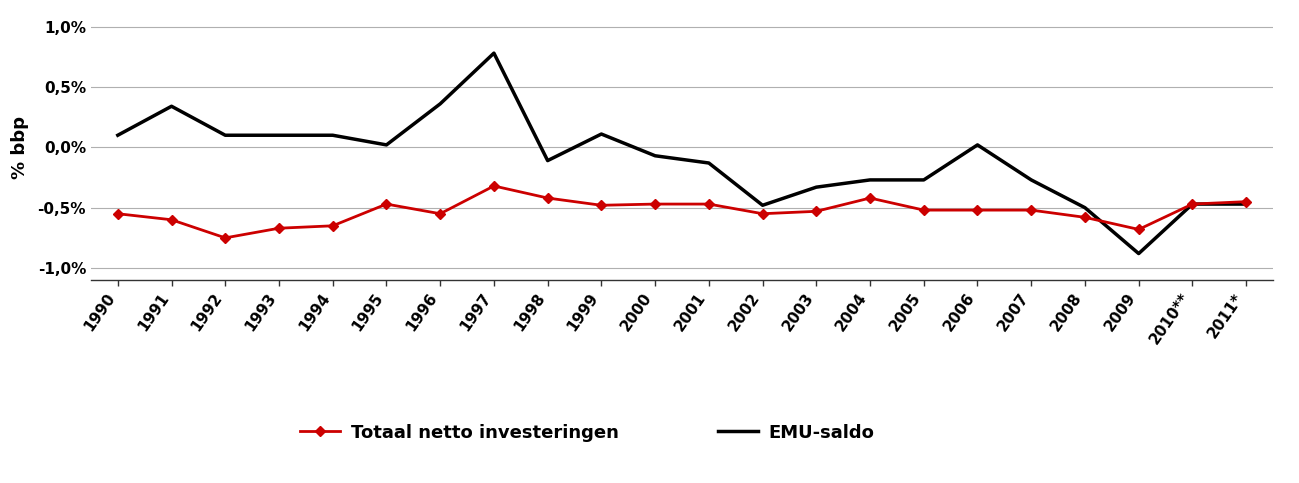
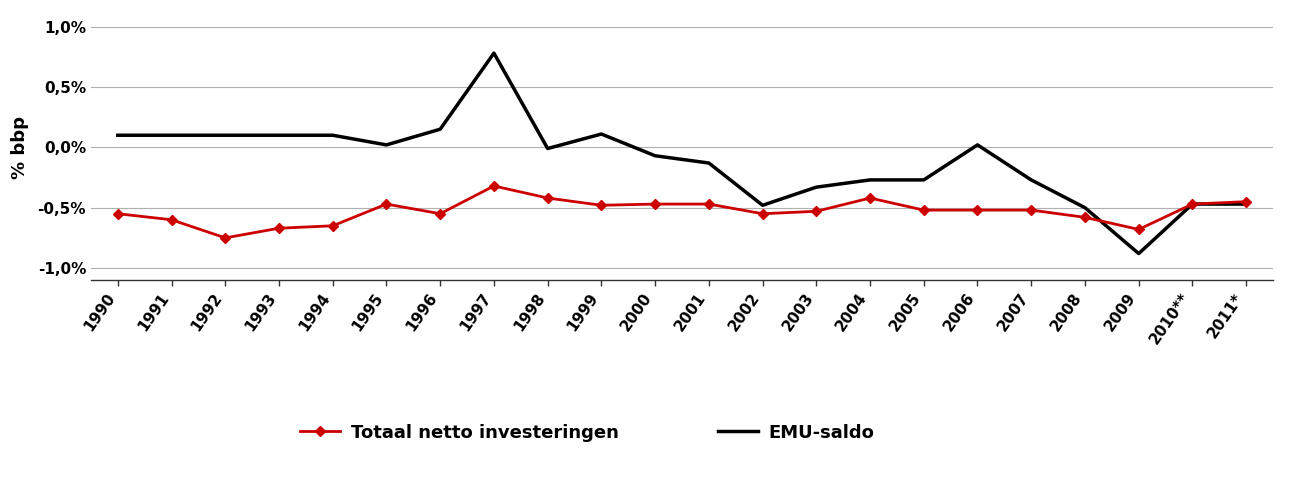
EMU-saldo/1991: 0,34% -> 0,10%
EMU-saldo/1996: 0,36% -> 0,15%
EMU-saldo/1998: -0,11% -> -0,01%
